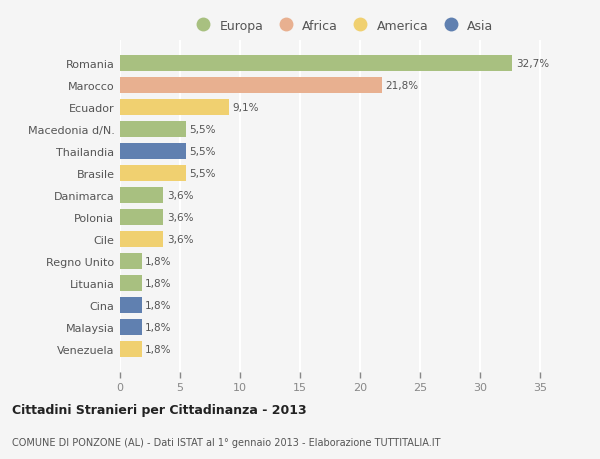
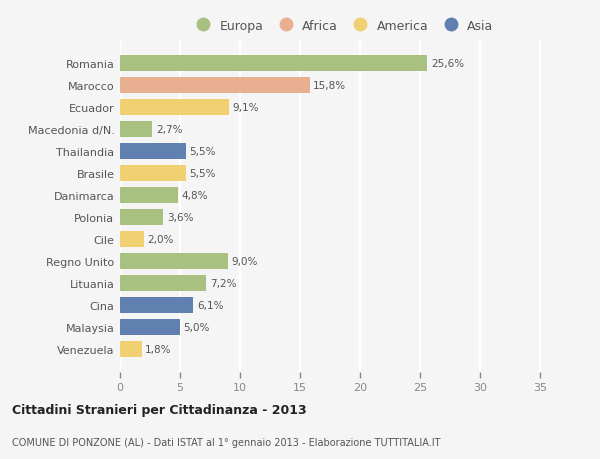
Romania: 32,7% -> 25,6%
Marocco: 21,8% -> 15,8%
Macedonia d/N.: 5,5% -> 2,7%
Danimarca: 3,6% -> 4,8%
Cile: 3,6% -> 2,0%
Regno Unito: 1,8% -> 9,0%
Lituania: 1,8% -> 7,2%
Cina: 1,8% -> 6,1%
Malaysia: 1,8% -> 5,0%
